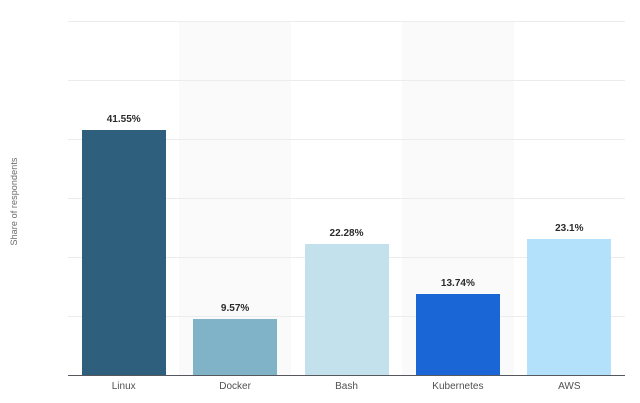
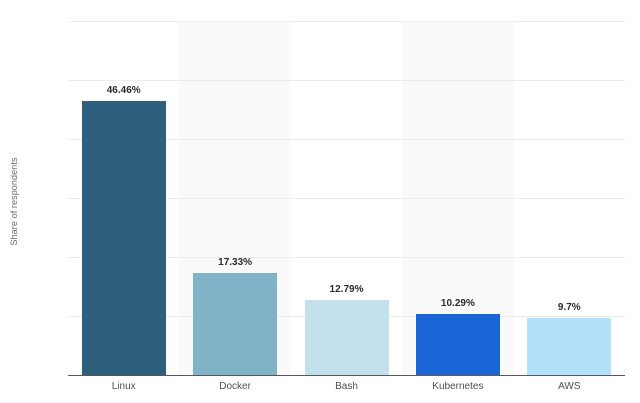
Linux: 41.55% -> 46.46%
Docker: 9.57% -> 17.33%
Bash: 22.28% -> 12.79%
Kubernetes: 13.74% -> 10.29%
AWS: 23.1% -> 9.7%
